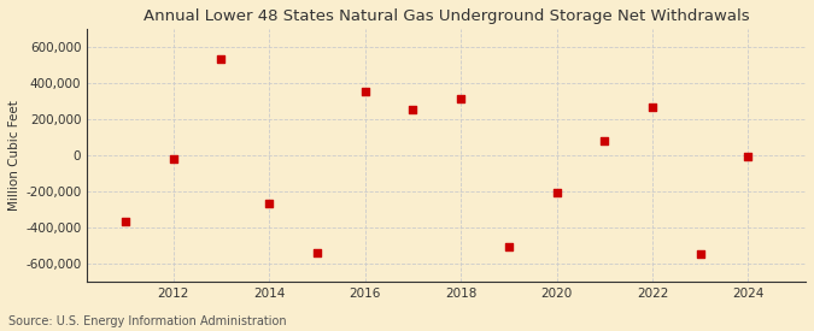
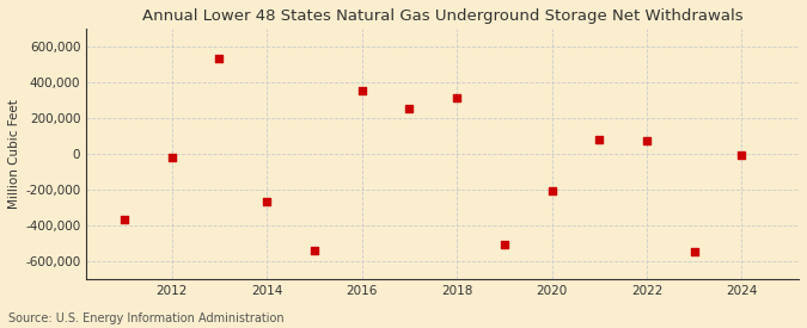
2022: 260,000 -> 70,000
